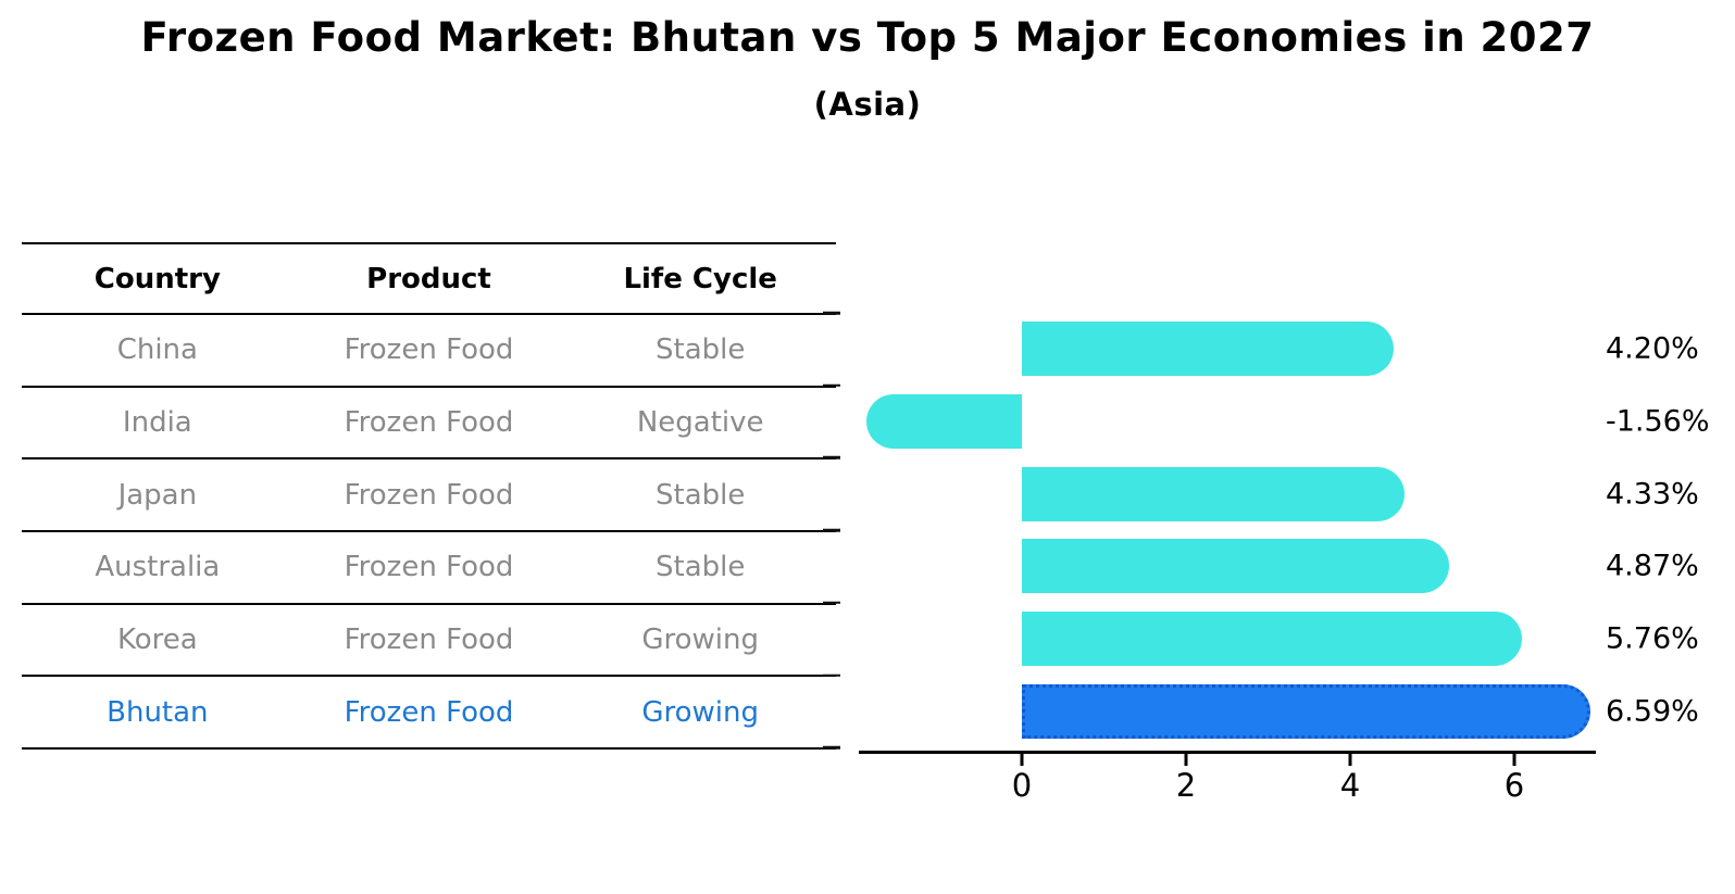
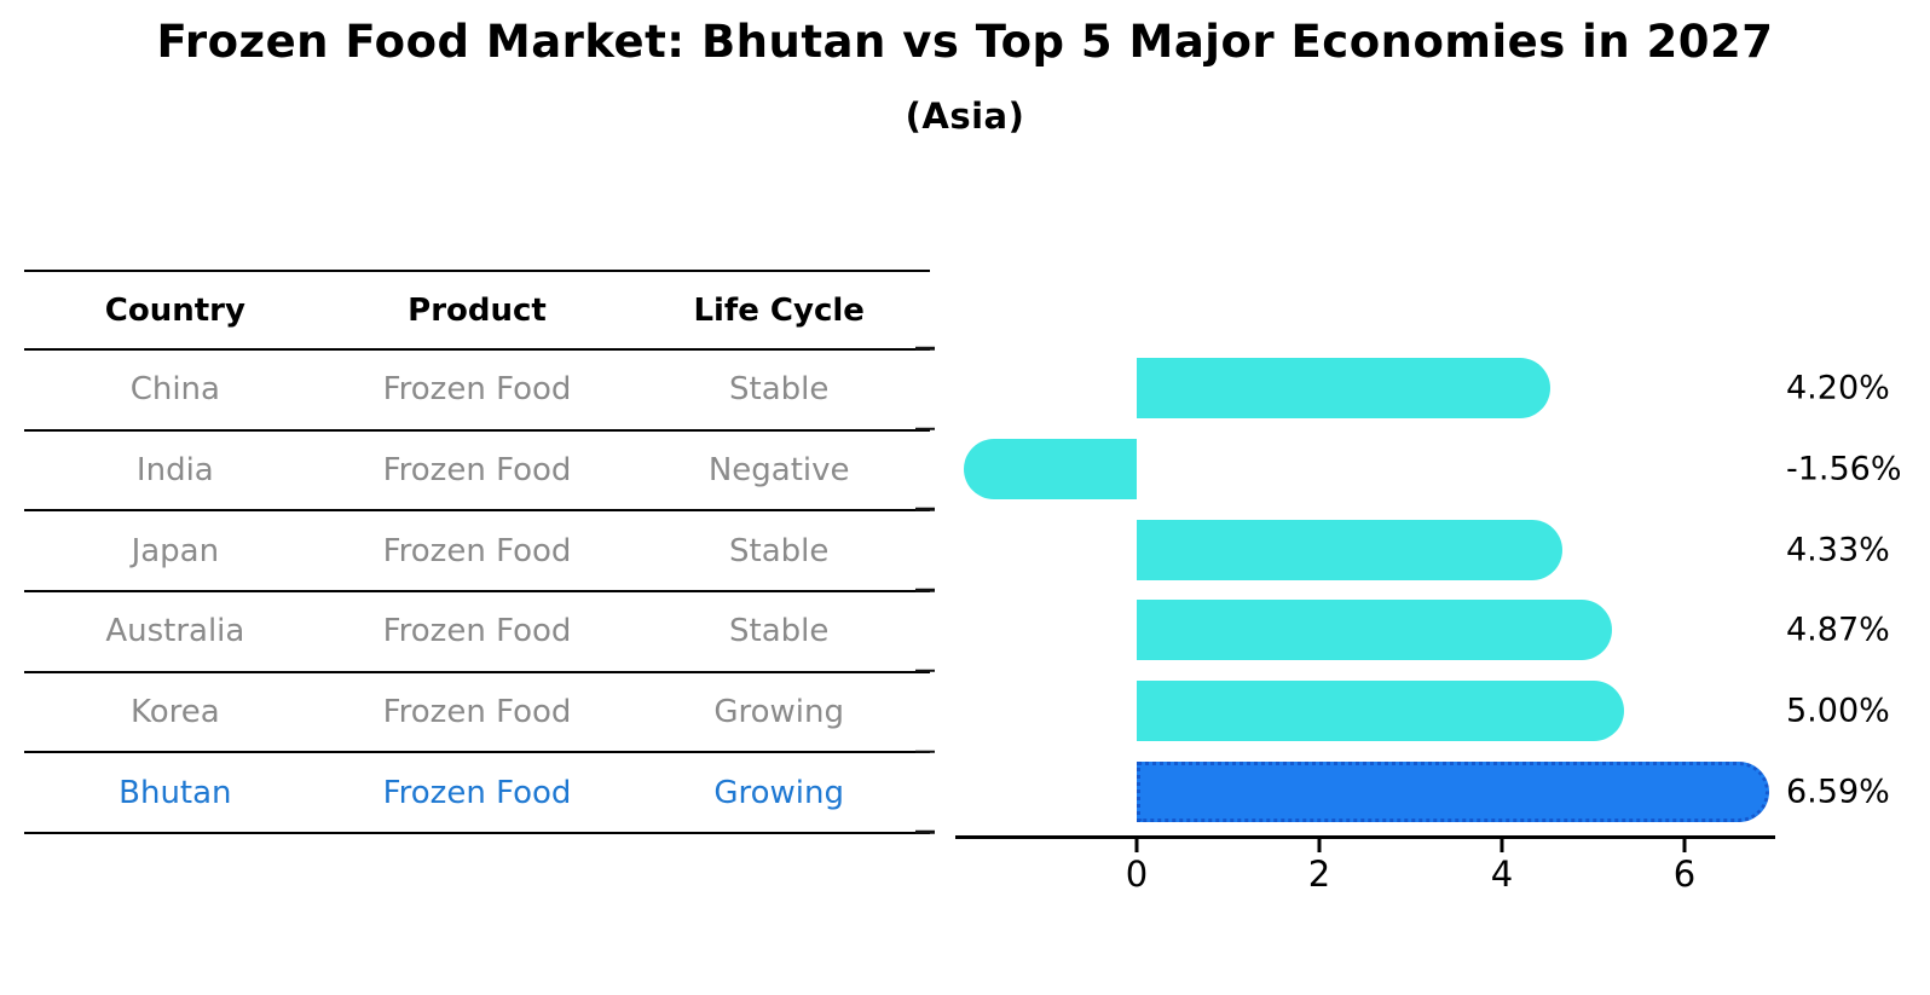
Korea: 5.76% -> 5.00%
